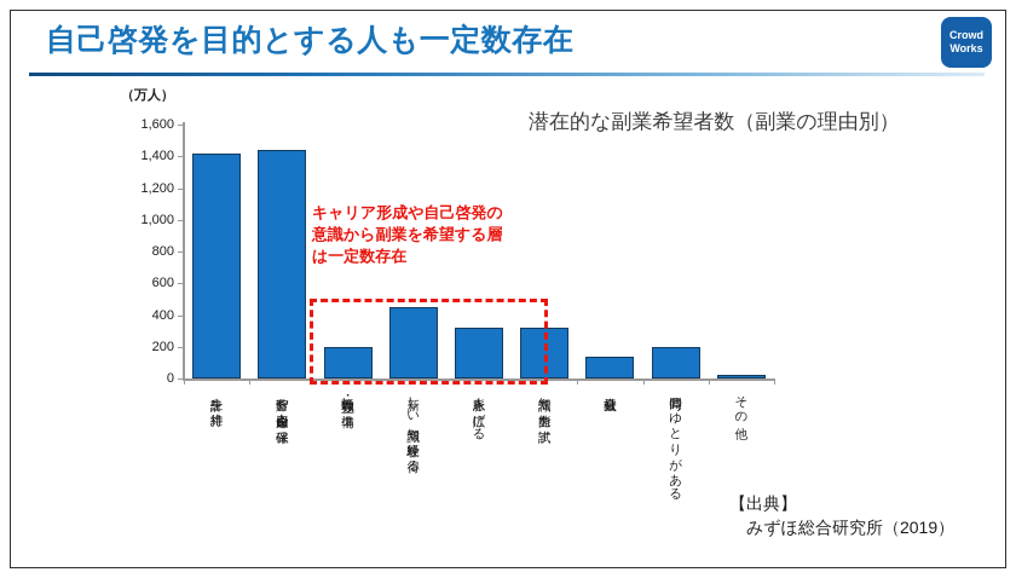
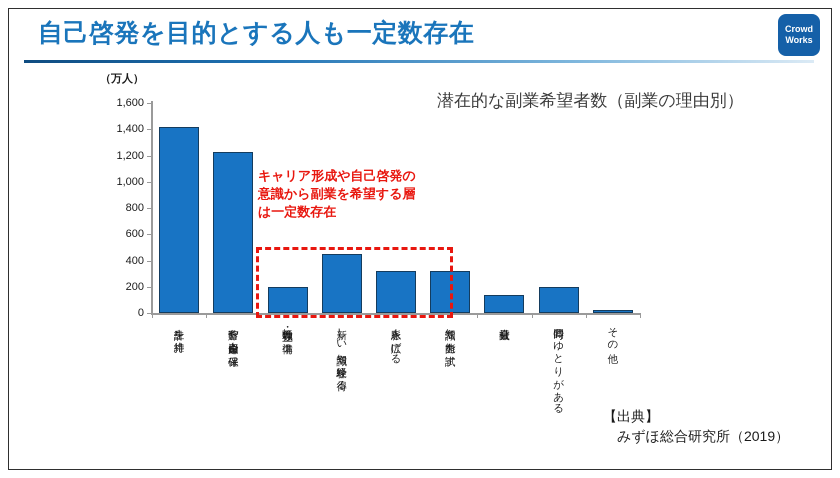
貯蓄や自由資金を確保: 1440 -> 1230
